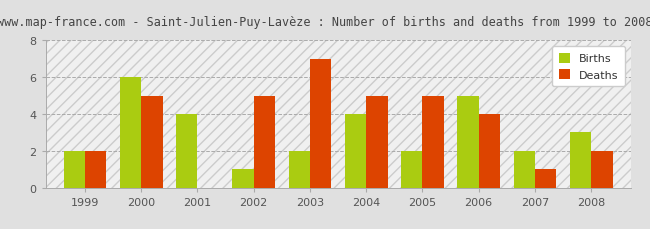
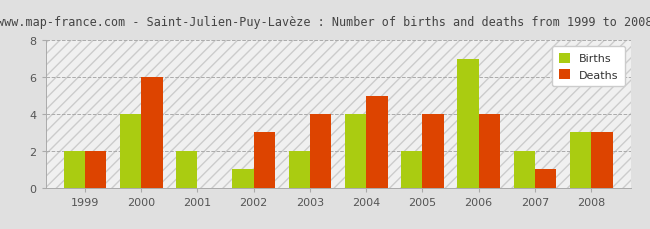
Births/2000: 6 -> 4
Deaths/2000: 5 -> 6
Births/2001: 4 -> 2
Deaths/2002: 5 -> 3
Deaths/2003: 7 -> 4
Deaths/2005: 5 -> 4
Births/2006: 5 -> 7
Deaths/2008: 2 -> 3
